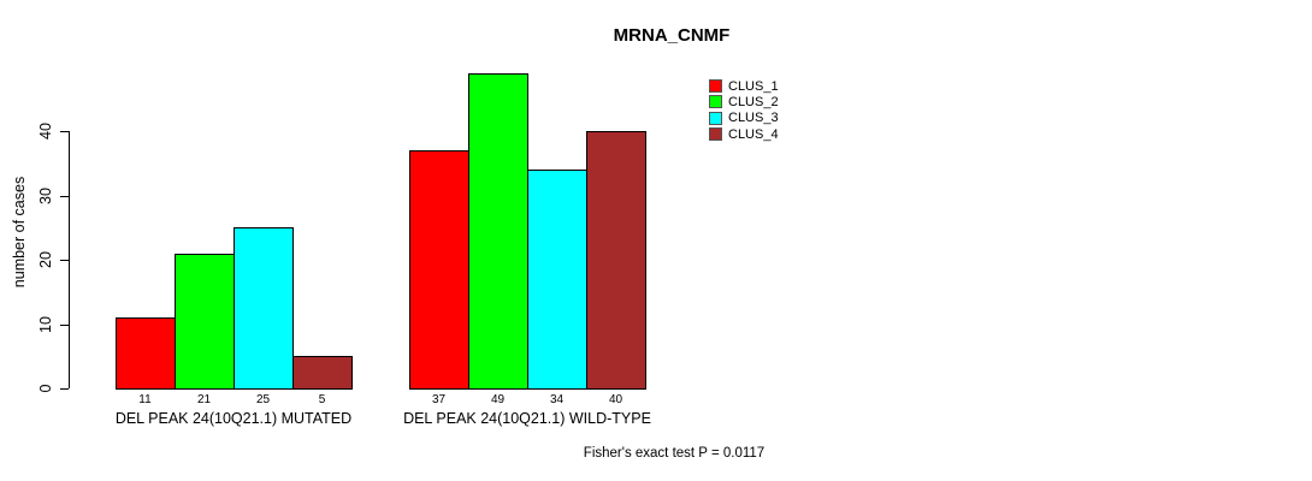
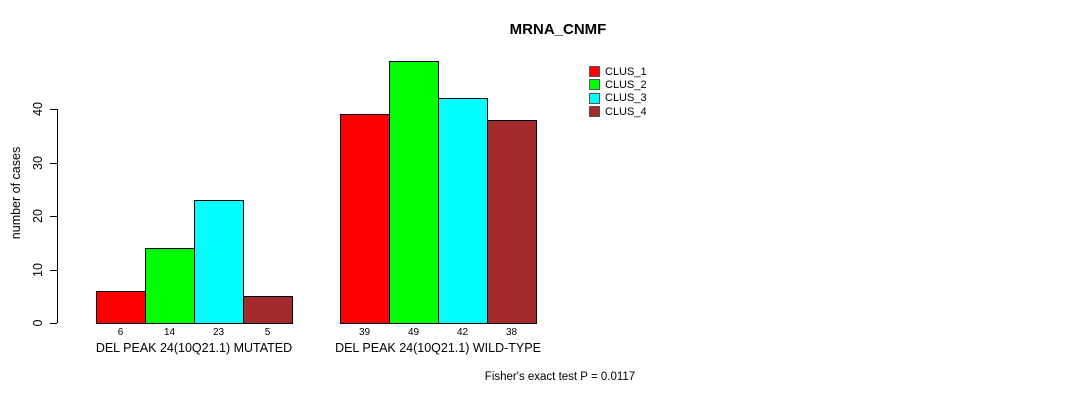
CLUS_1/DEL PEAK 24(10Q21.1) MUTATED: 11 -> 6
CLUS_2/DEL PEAK 24(10Q21.1) MUTATED: 21 -> 14
CLUS_3/DEL PEAK 24(10Q21.1) MUTATED: 25 -> 23
CLUS_1/DEL PEAK 24(10Q21.1) WILD-TYPE: 37 -> 39
CLUS_3/DEL PEAK 24(10Q21.1) WILD-TYPE: 34 -> 42
CLUS_4/DEL PEAK 24(10Q21.1) WILD-TYPE: 40 -> 38
